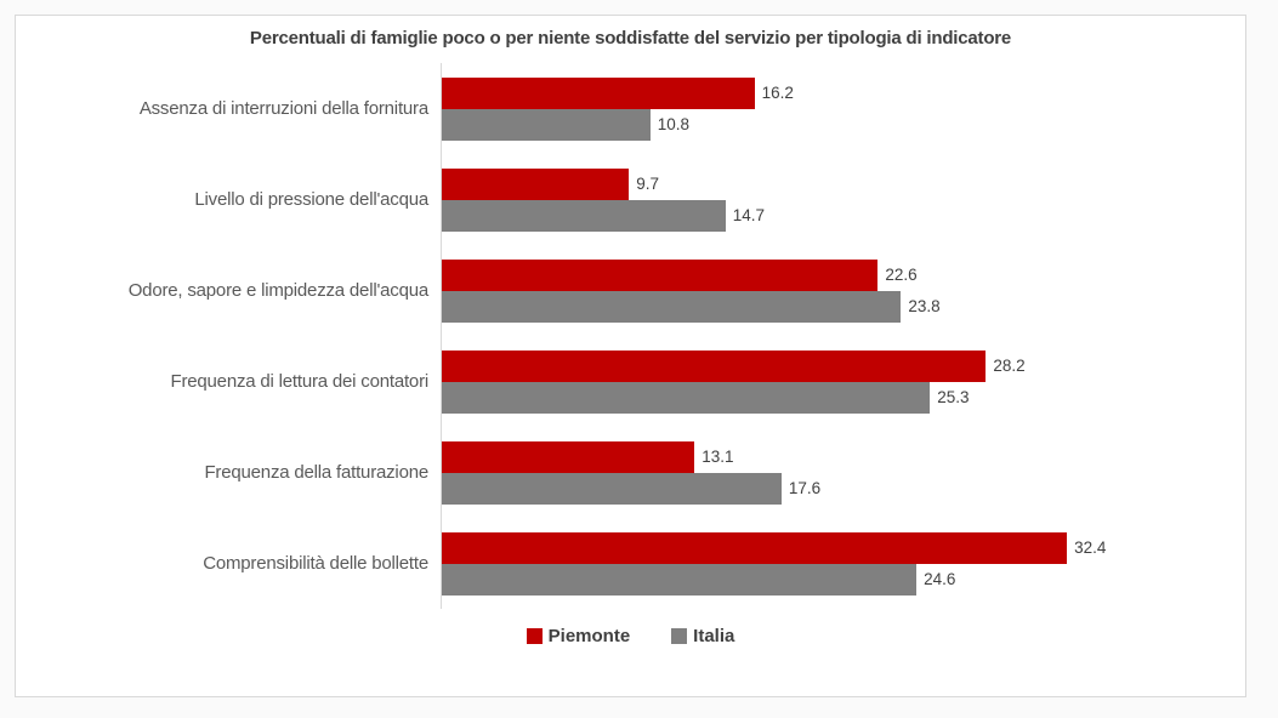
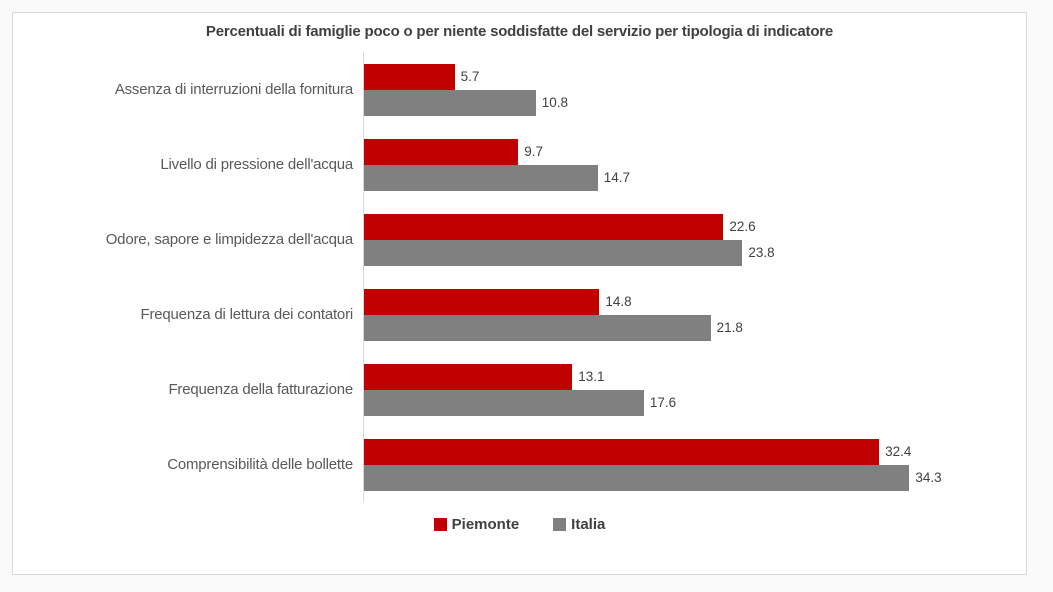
Piemonte/Assenza di interruzioni della fornitura: 16.2 -> 5.7
Piemonte/Frequenza di lettura dei contatori: 28.2 -> 14.8
Italia/Frequenza di lettura dei contatori: 25.3 -> 21.8
Italia/Comprensibilità delle bollette: 24.6 -> 34.3
